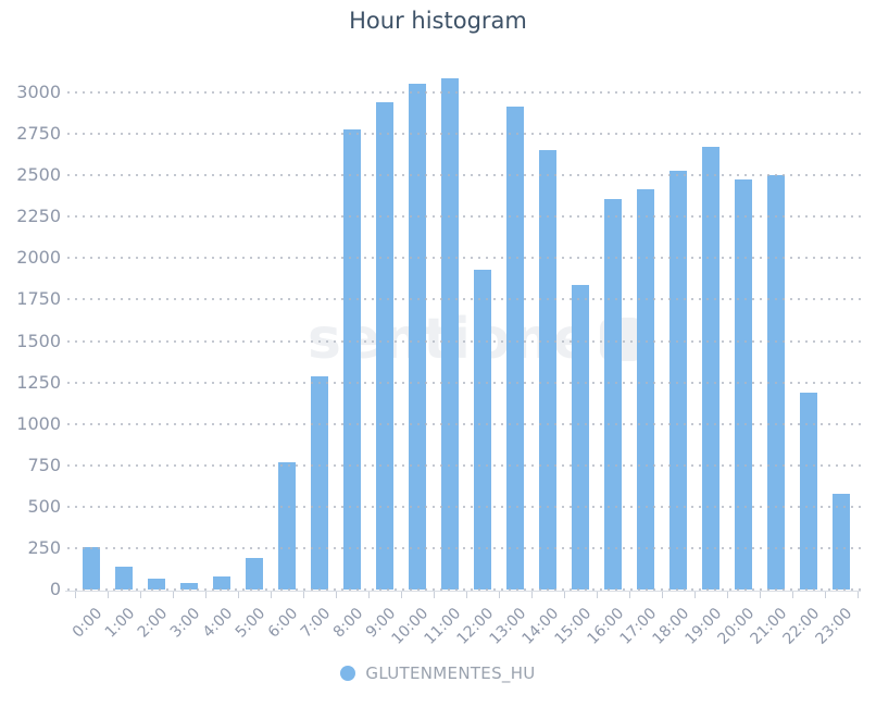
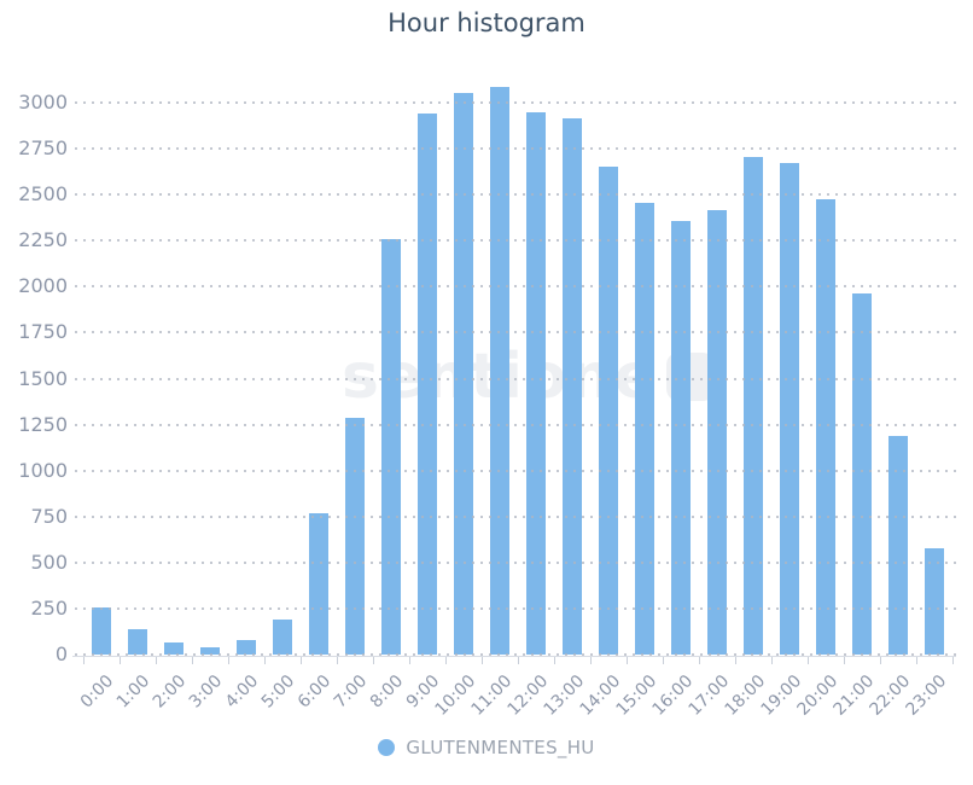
8:00: 2780 -> 2260
12:00: 1930 -> 2940
15:00: 1840 -> 2460
18:00: 2530 -> 2700
21:00: 2500 -> 1960
